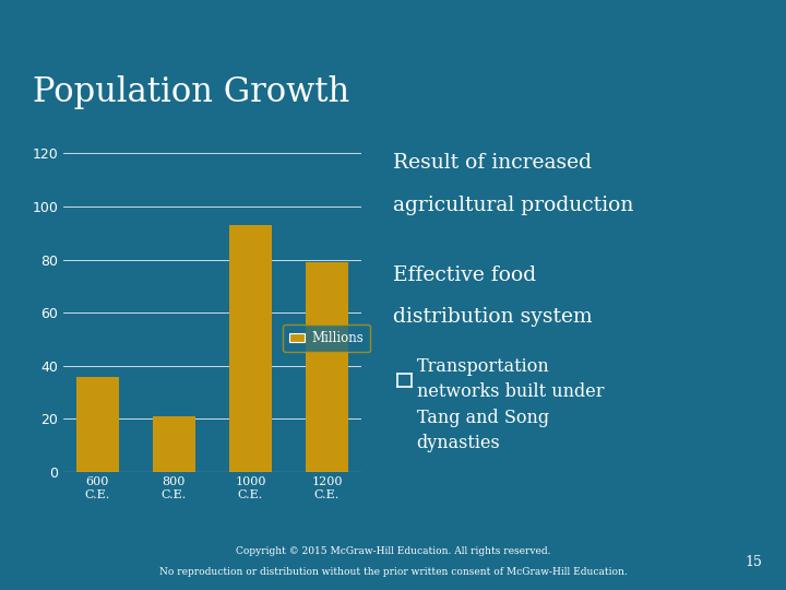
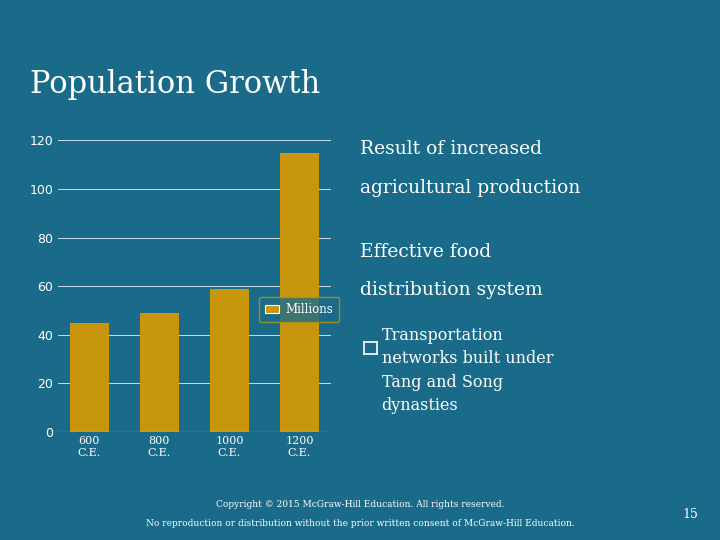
600 C.E.: 36 -> 45
800 C.E.: 21 -> 49
1000 C.E.: 93 -> 59
1200 C.E.: 79 -> 115
